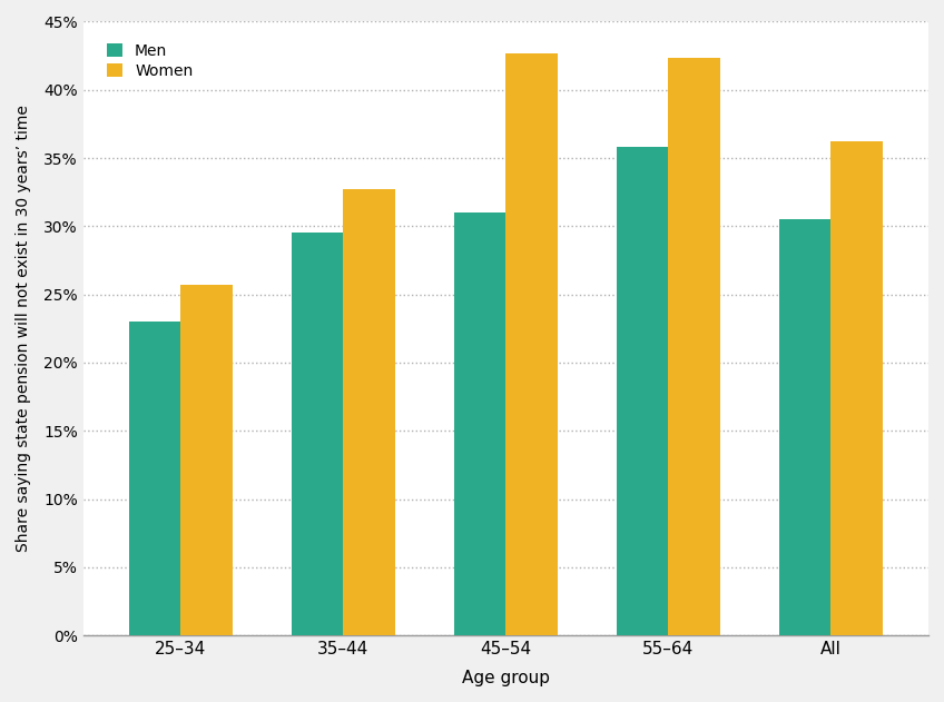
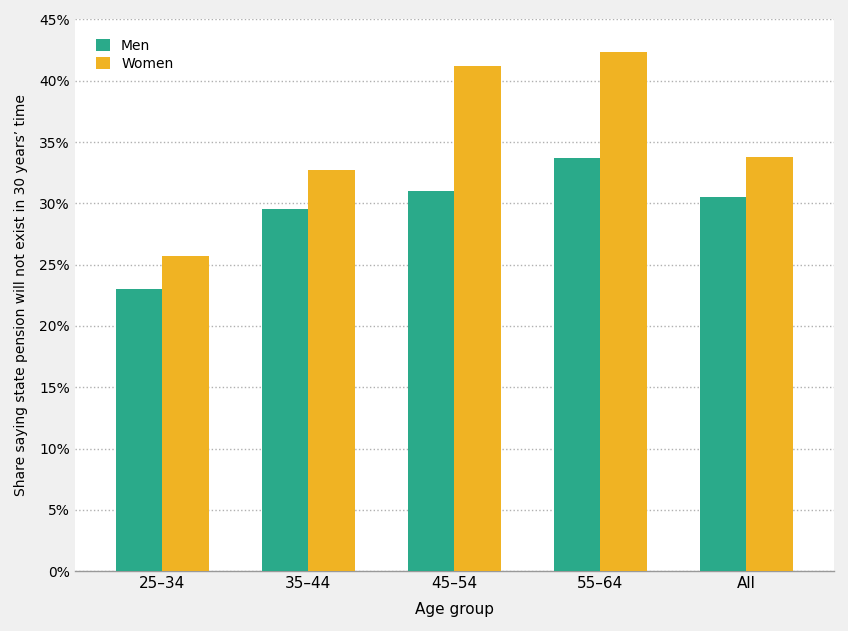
Women/45–54: 42.7% -> 41.2%
Men/55–64: 35.8% -> 33.7%
Women/All: 36.2% -> 33.8%
